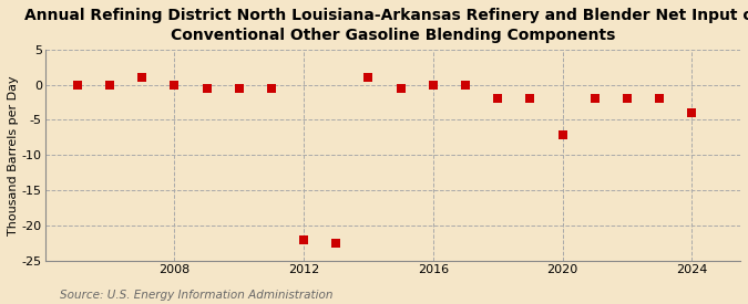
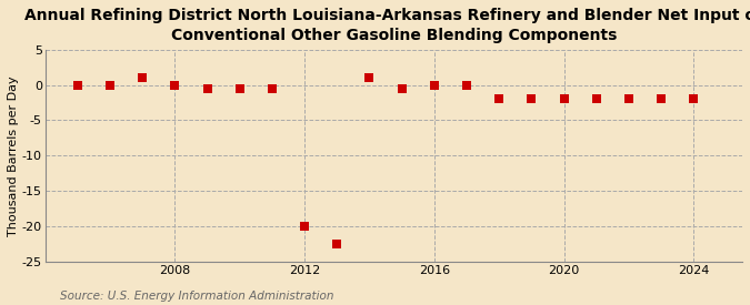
2012: -22.0 -> -20.0
2020: -7.2 -> -2.0
2024: -4.0 -> -2.0
